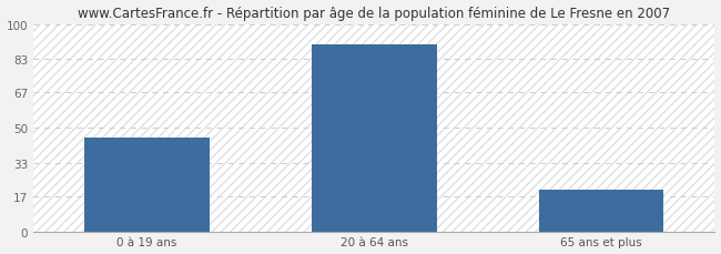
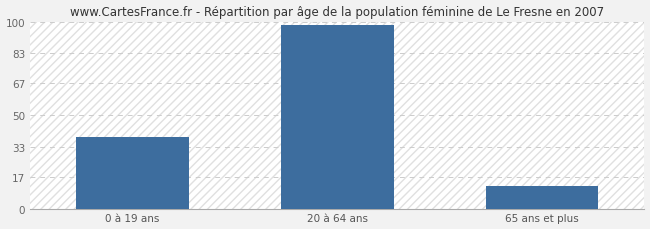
0 à 19 ans: 45 -> 38
20 à 64 ans: 90 -> 98
65 ans et plus: 20 -> 12
